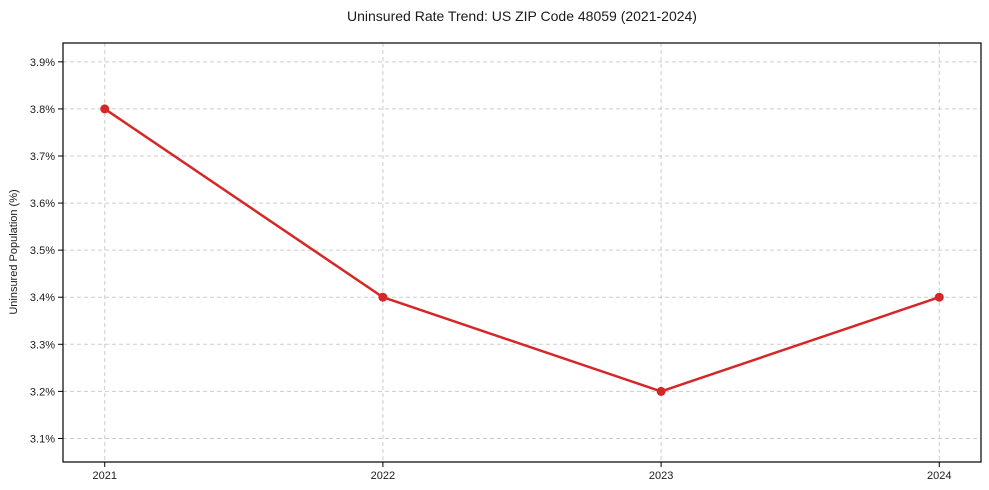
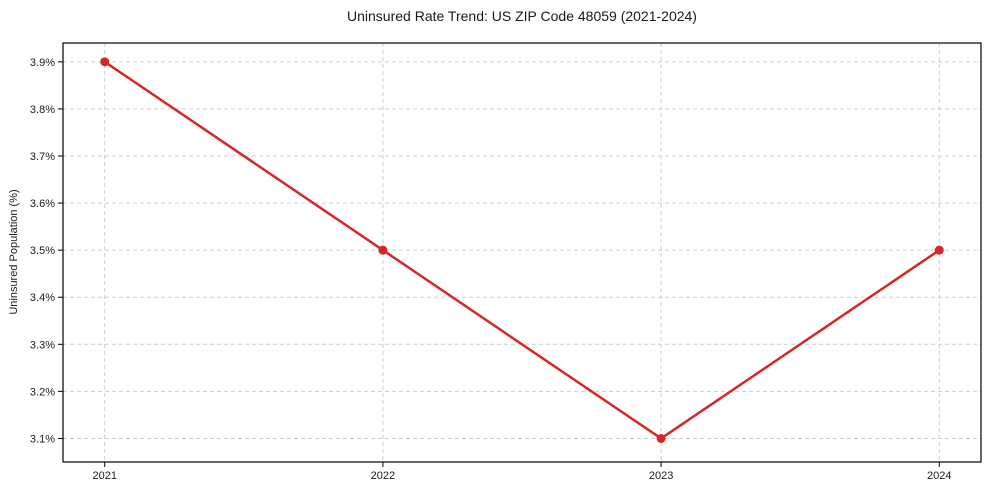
2021: 3.8% -> 3.9%
2022: 3.4% -> 3.5%
2023: 3.2% -> 3.1%
2024: 3.4% -> 3.5%
